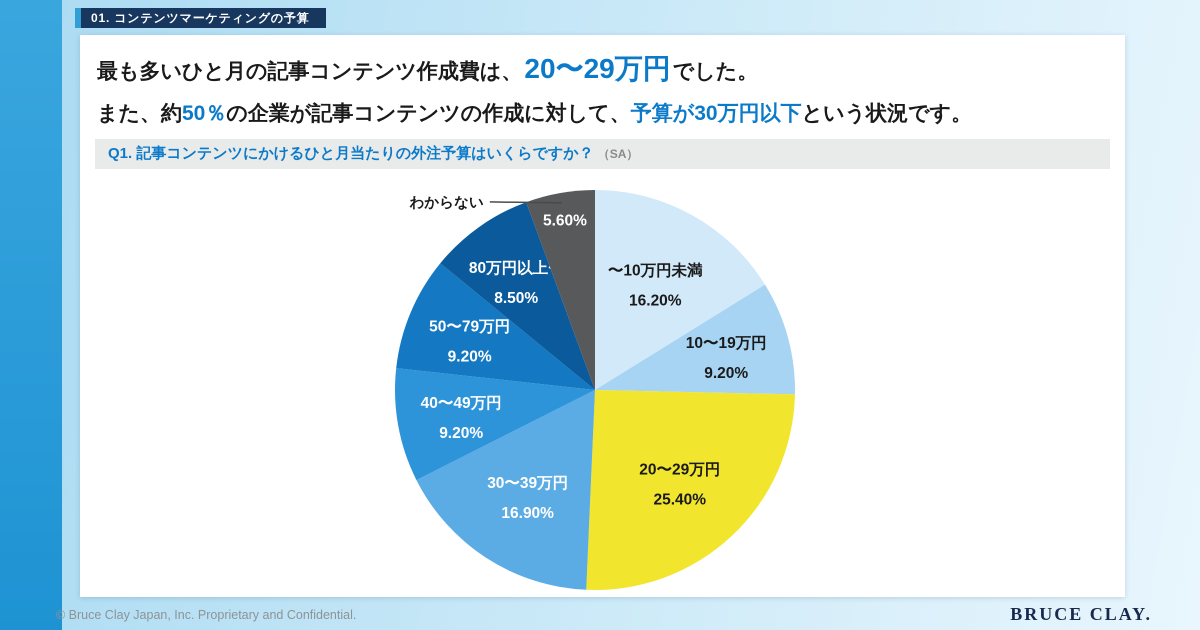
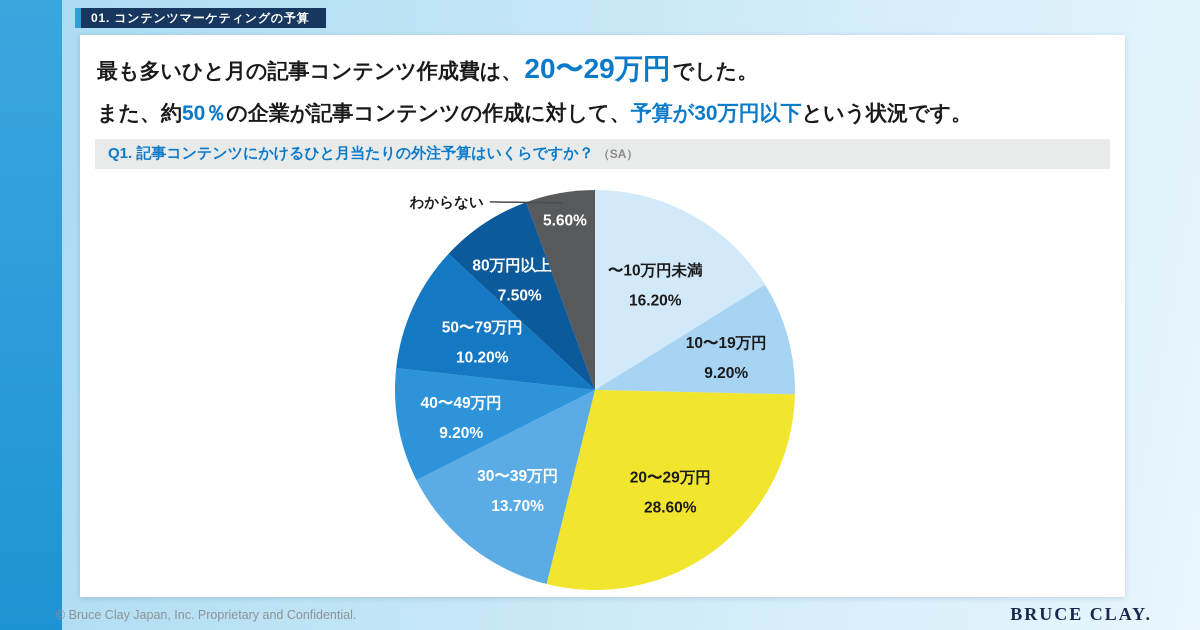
20〜29万円: 25.40% -> 28.60%
30〜39万円: 16.90% -> 13.70%
50〜79万円: 9.20% -> 10.20%
80万円以上〜: 8.50% -> 7.50%
